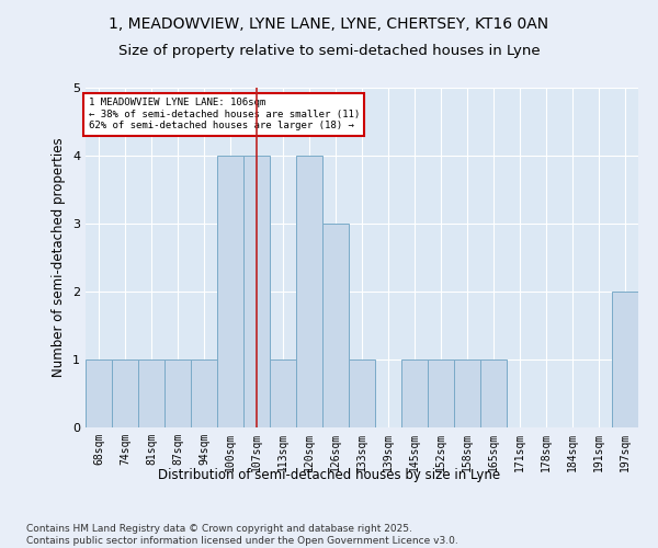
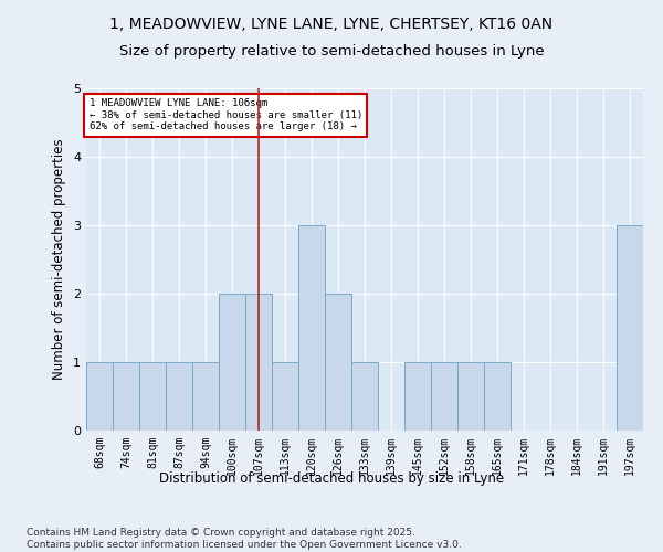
100sqm: 4 -> 2
107sqm: 4 -> 2
120sqm: 4 -> 3
126sqm: 3 -> 2
197sqm: 2 -> 3
